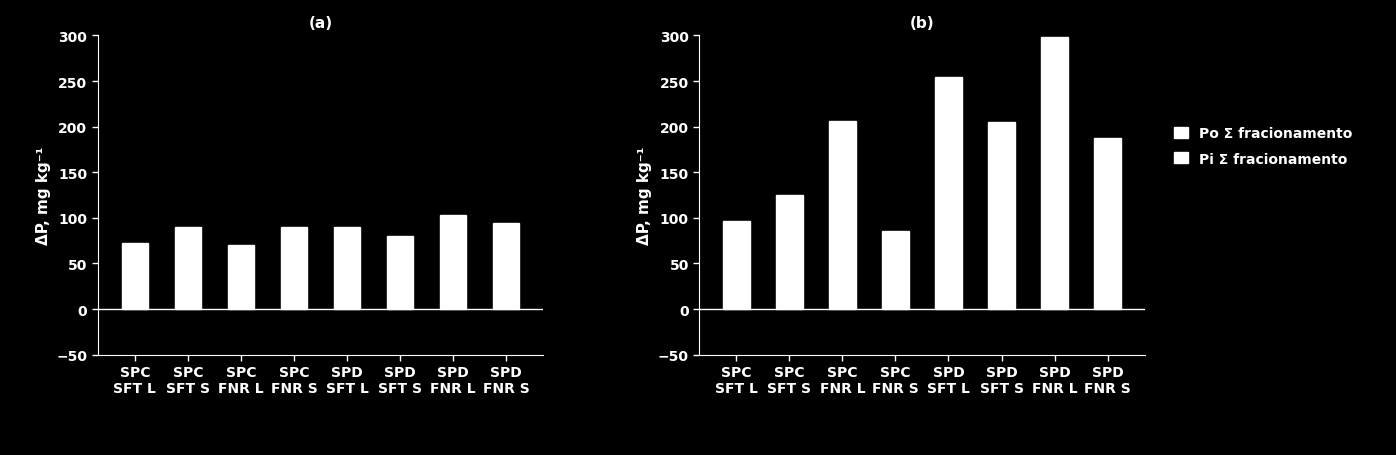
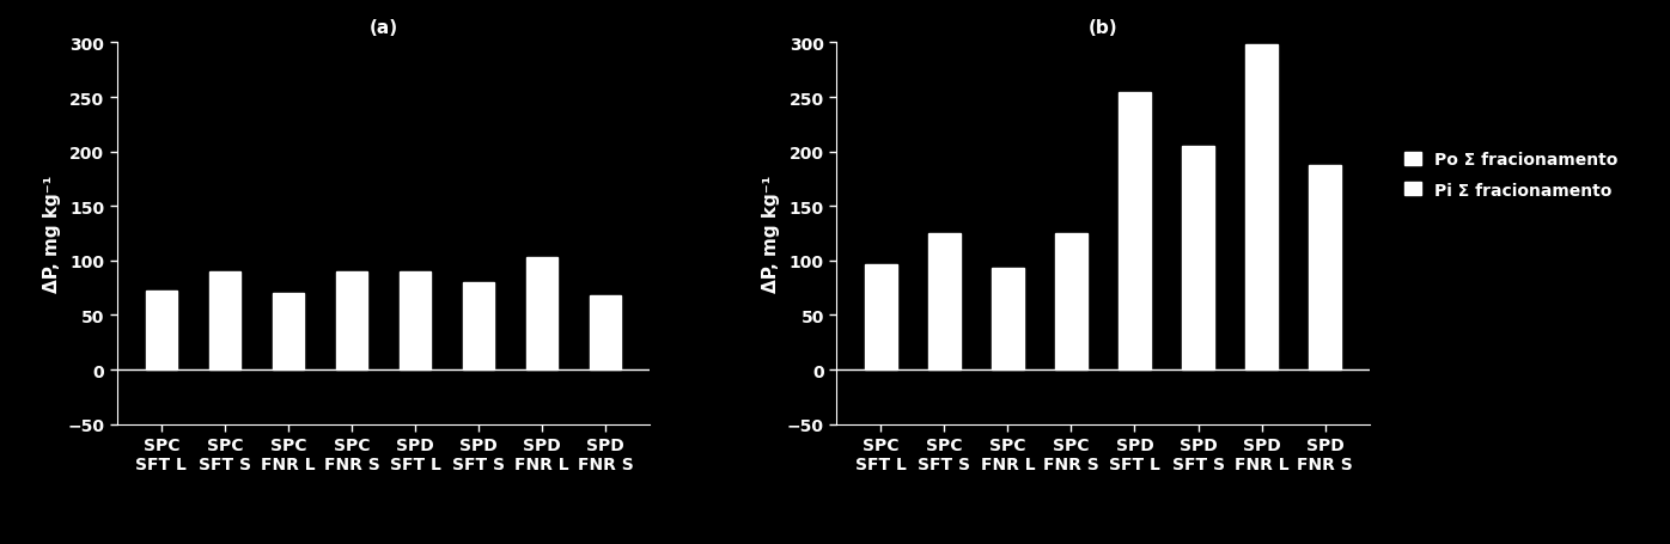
(a)/SPD FNR S: 94 -> 68
(b)/SPC FNR L: 206 -> 93
(b)/SPC FNR S: 86 -> 125
